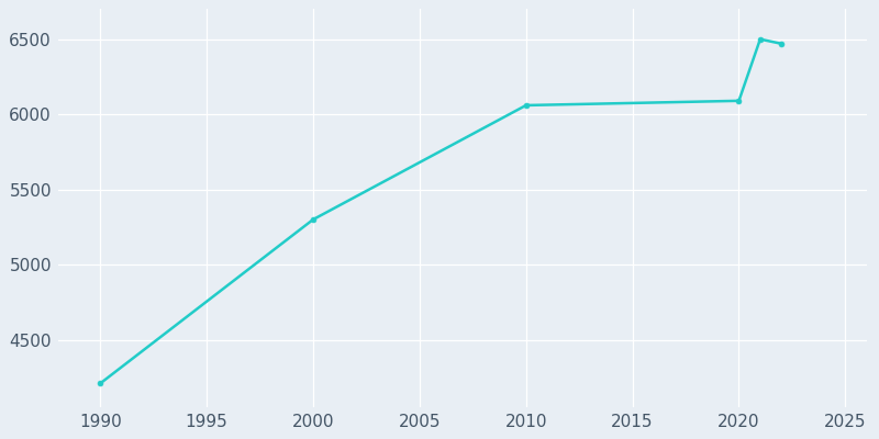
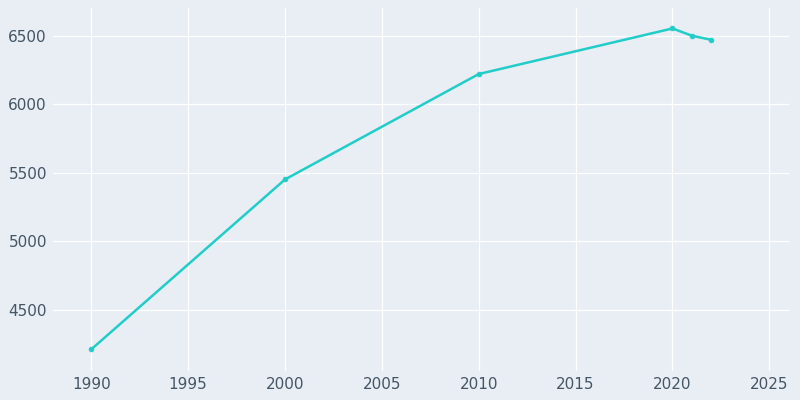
2000: 5300 -> 5450
2010: 6060 -> 6220
2020: 6090 -> 6550
